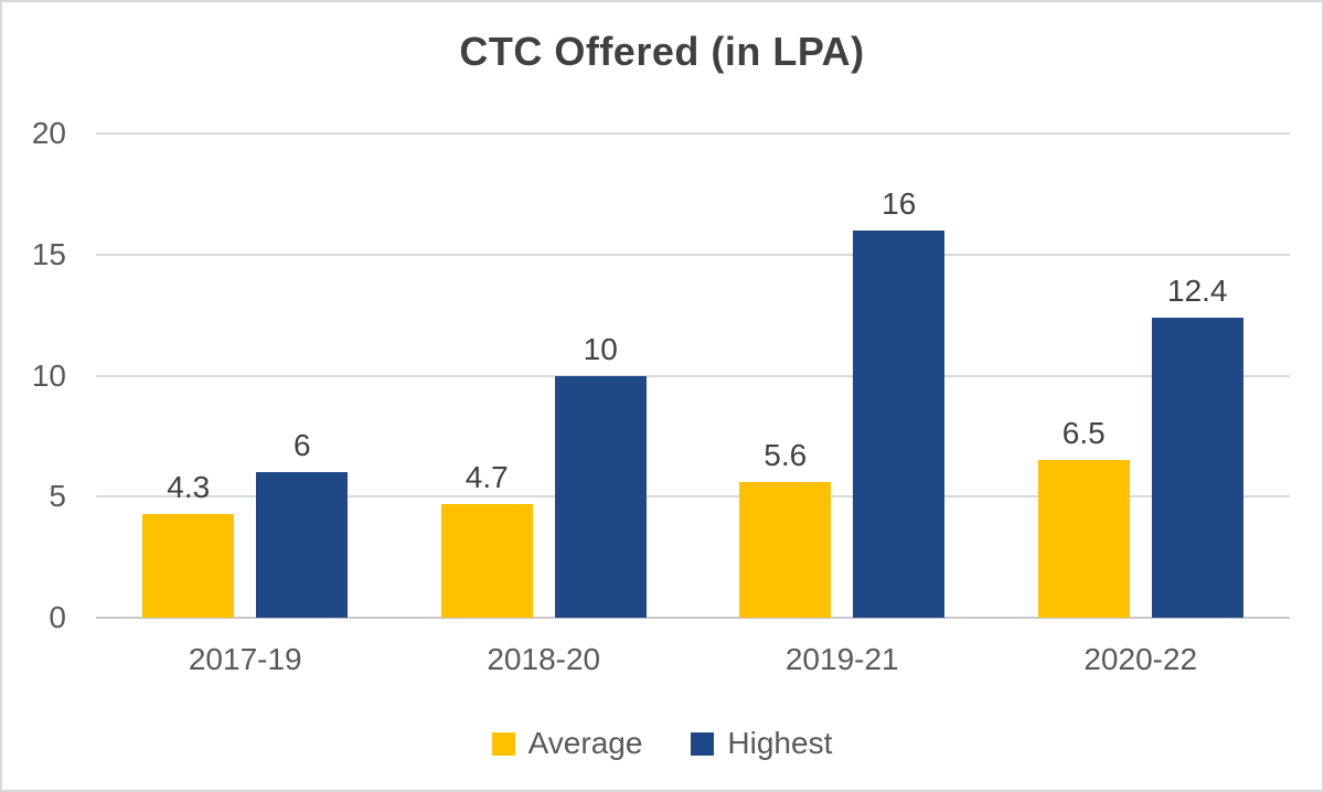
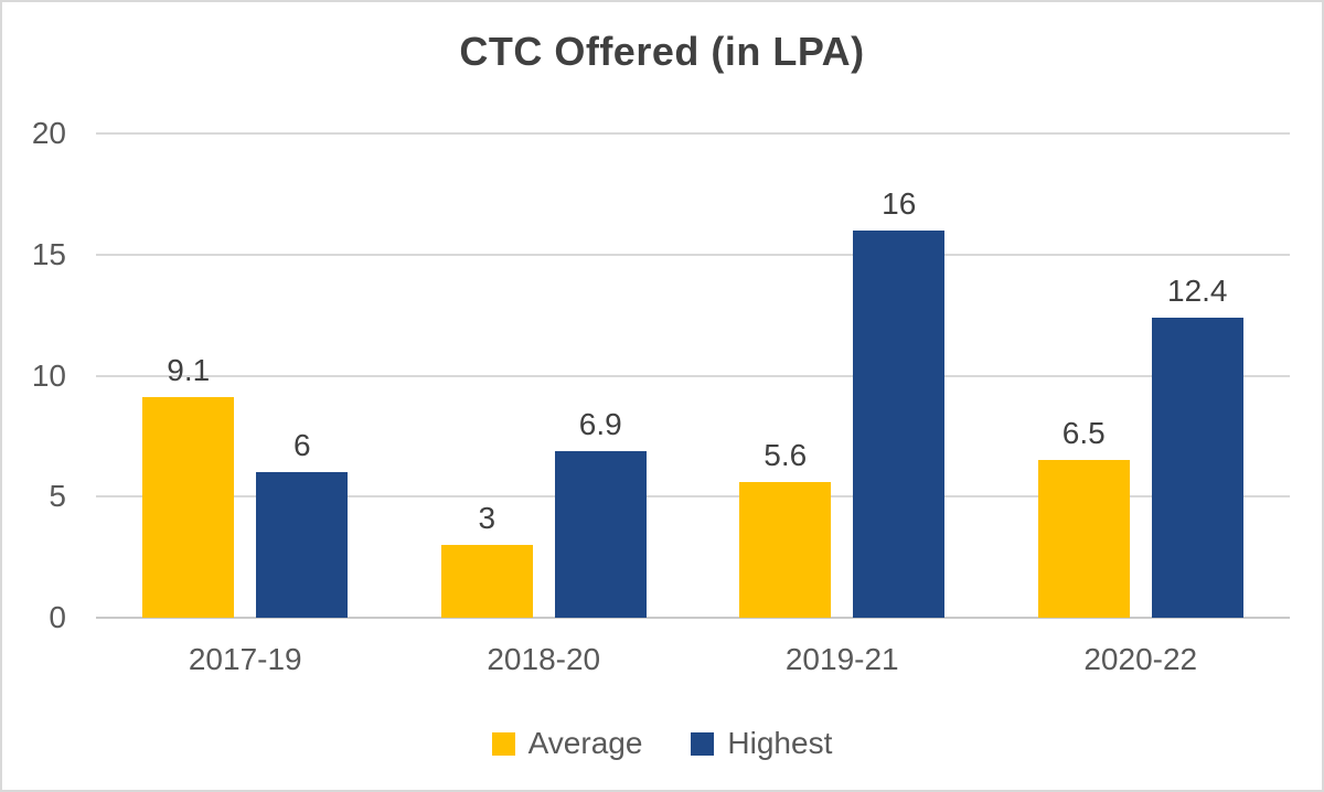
Average/2017-19: 4.3 -> 9.1
Average/2018-20: 4.7 -> 3
Highest/2018-20: 10 -> 6.9
